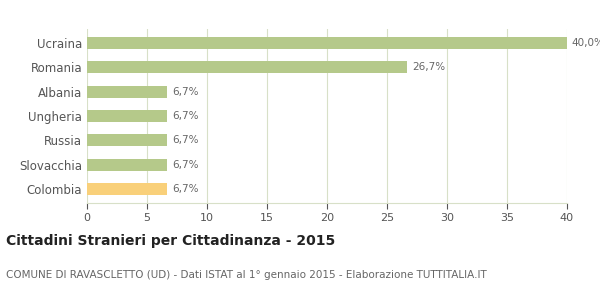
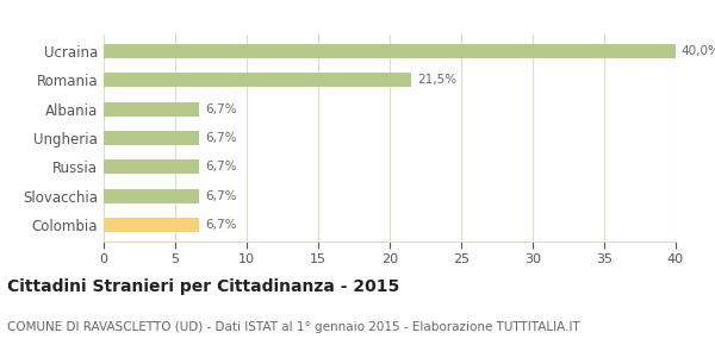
Romania: 26,7% -> 21,5%
